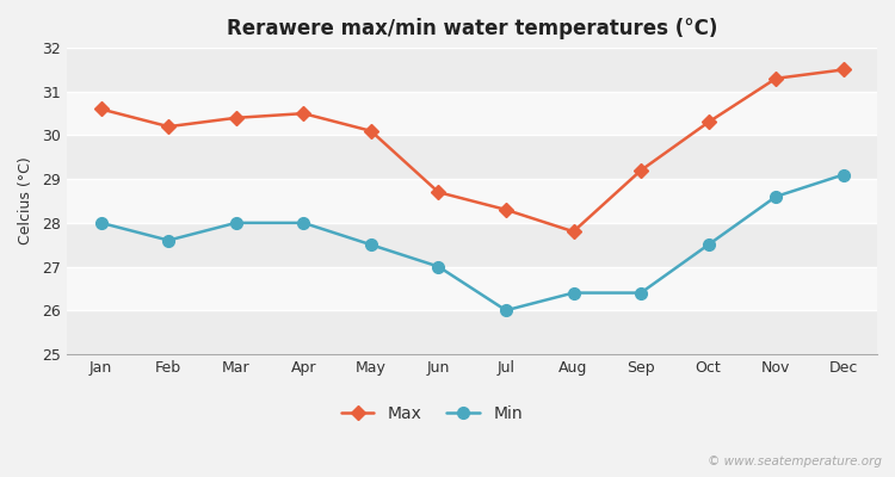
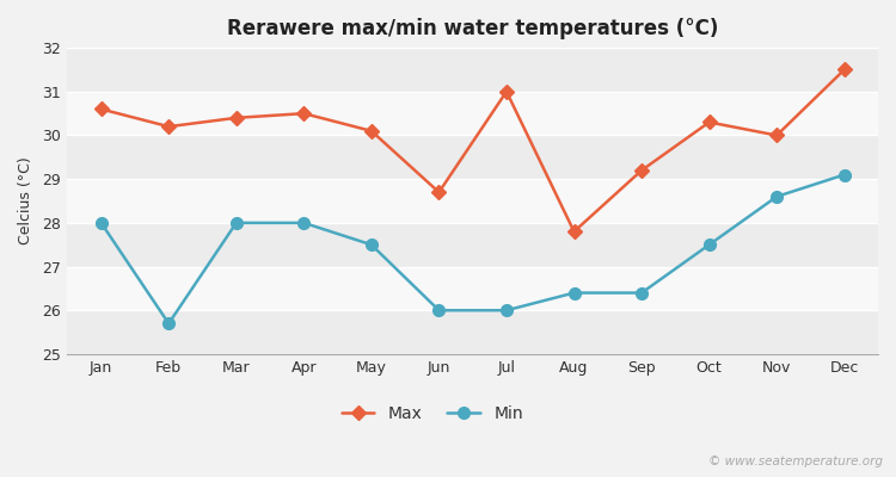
Min/Feb: 27.6 -> 25.7
Min/Jun: 27.0 -> 26.0
Max/Jul: 28.3 -> 31.0
Max/Nov: 31.3 -> 30.0
